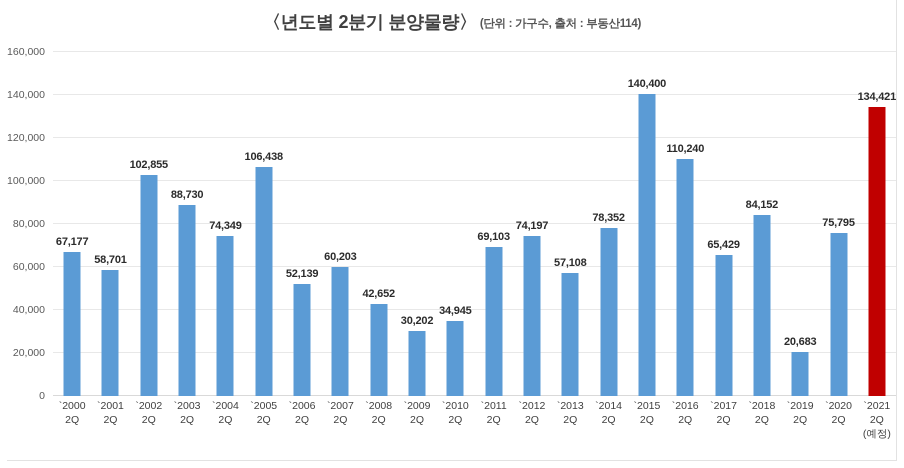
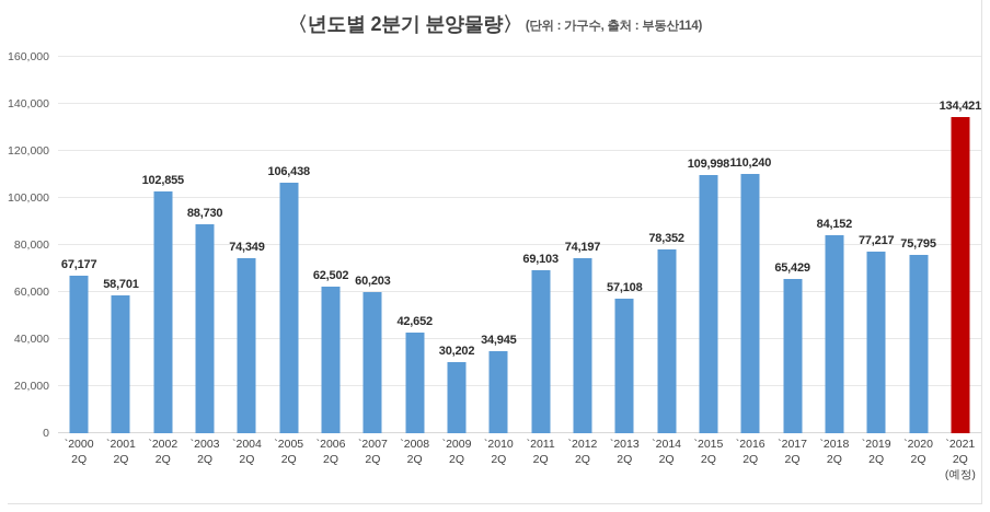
`2006 2Q: 52,139 -> 62,502
`2015 2Q: 140,400 -> 109,998
`2019 2Q: 20,683 -> 77,217
